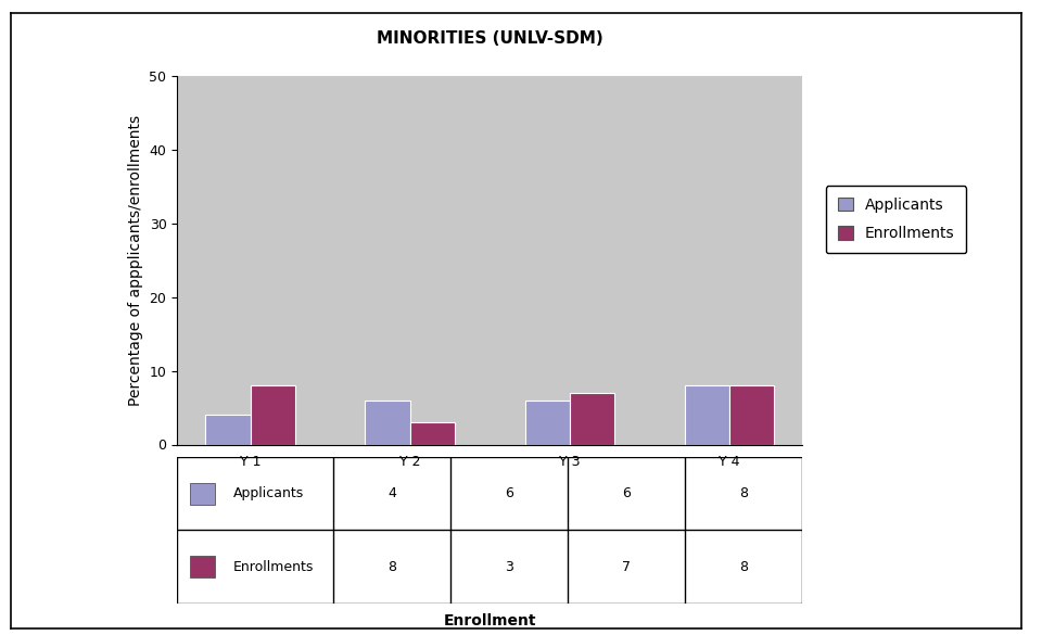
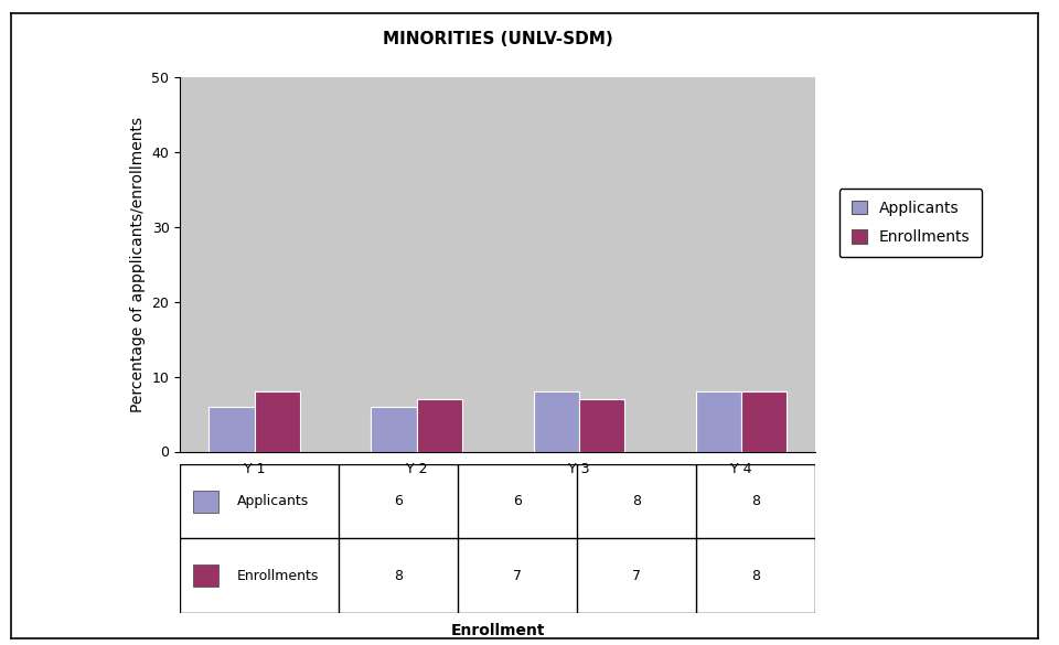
Applicants/Y 1: 4 -> 6
Enrollments/Y 2: 3 -> 7
Applicants/Y 3: 6 -> 8
